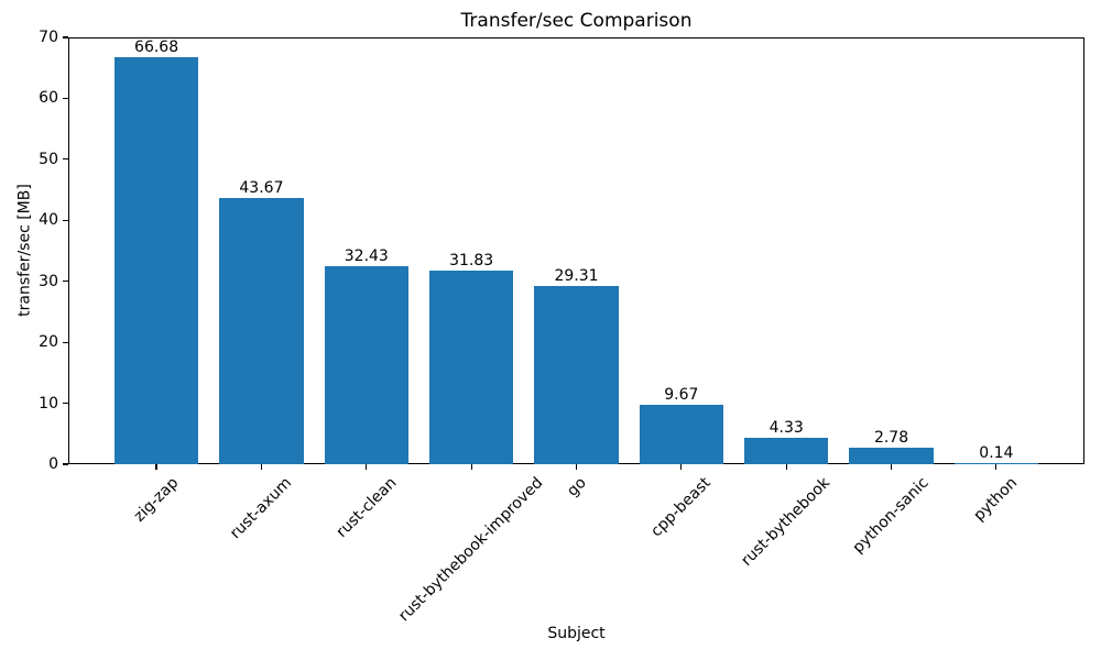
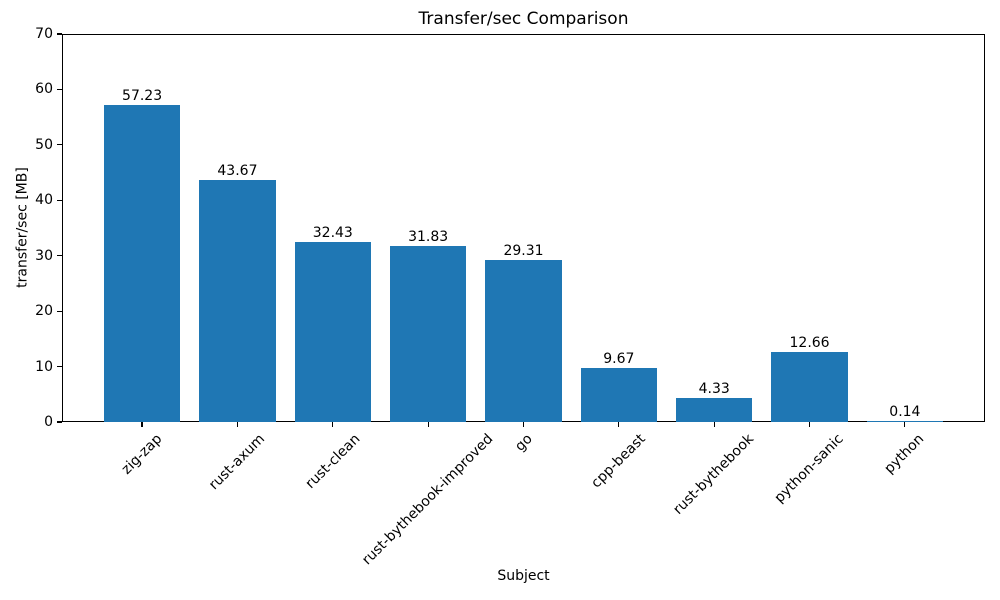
zig-zap: 66.68 -> 57.23
python-sanic: 2.78 -> 12.66
